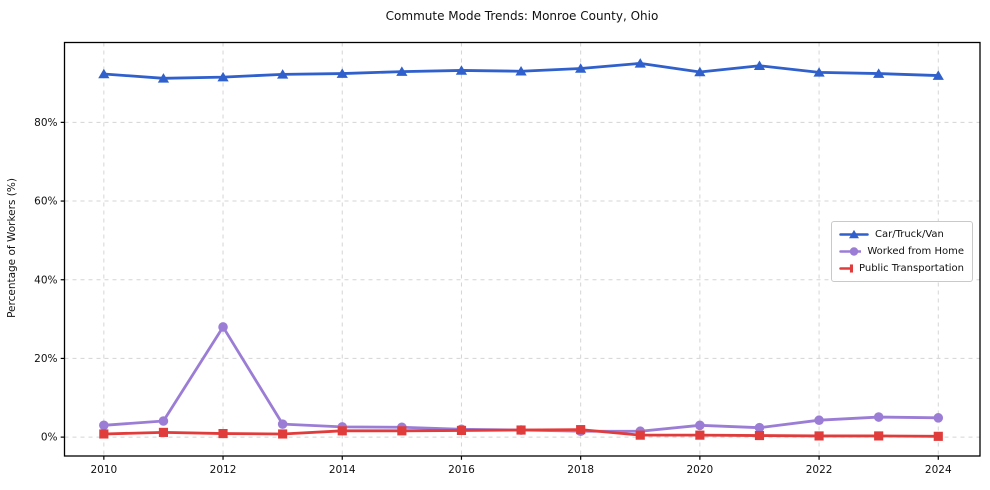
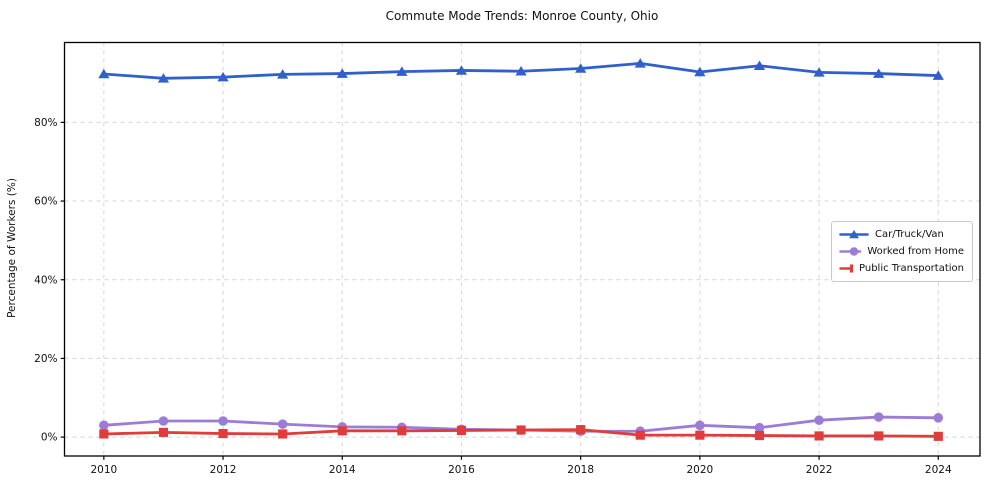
Worked from Home/2012: 28% -> 4%
